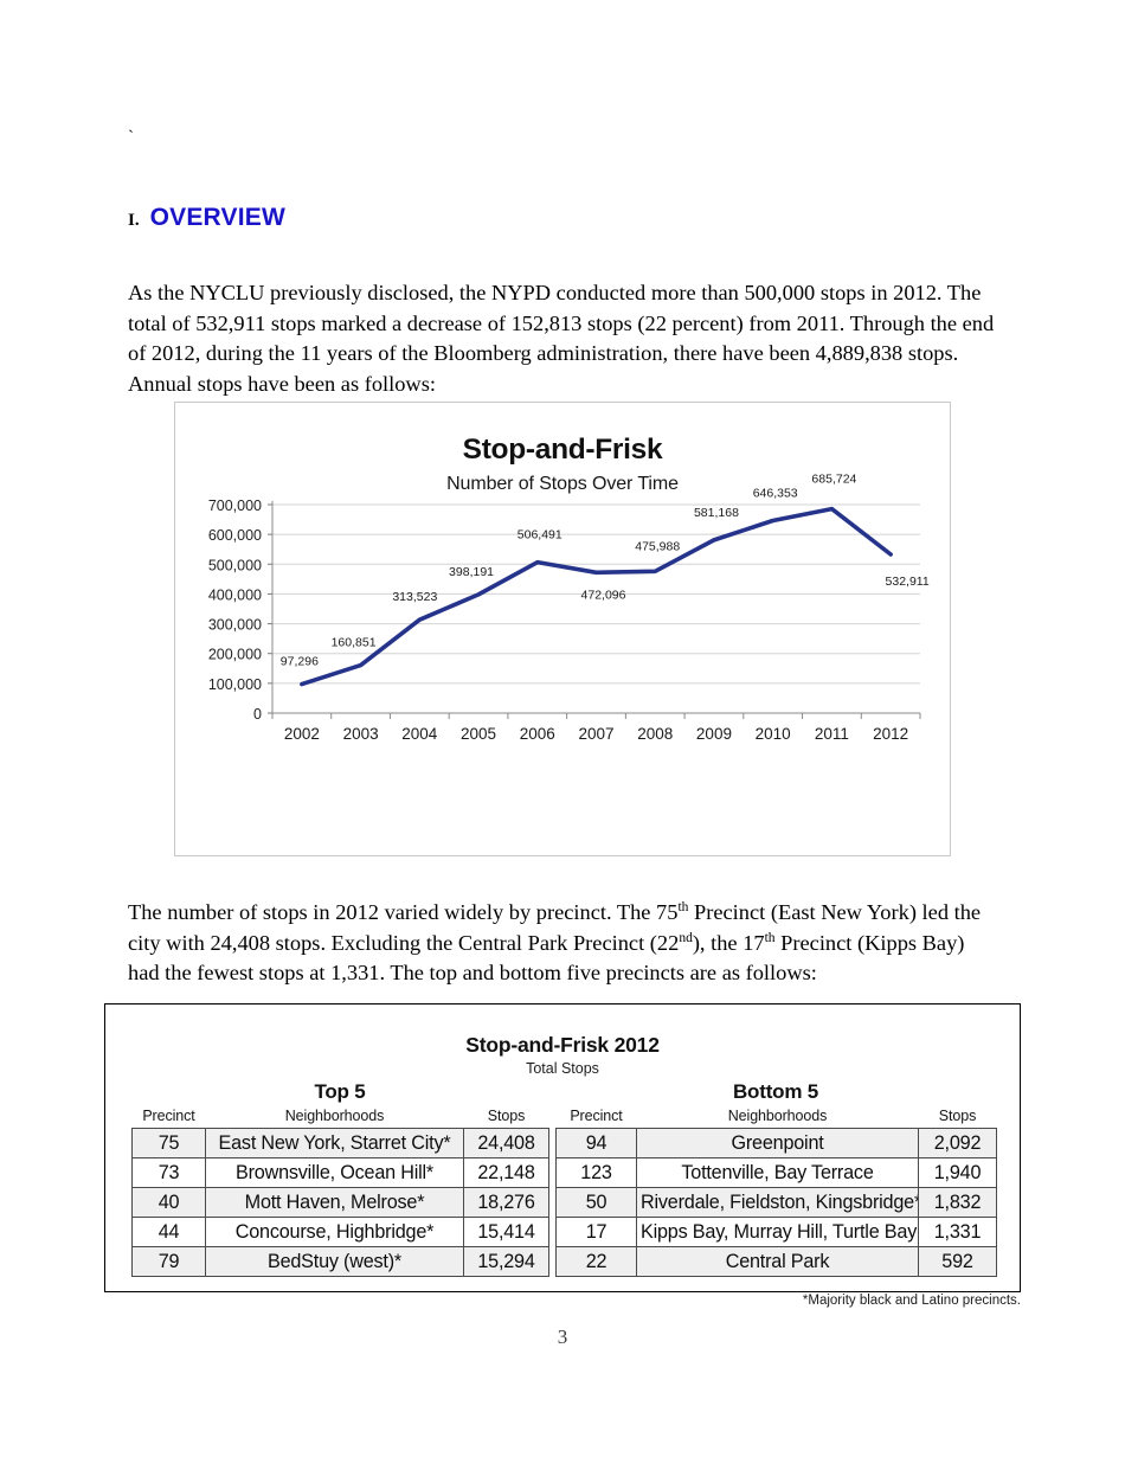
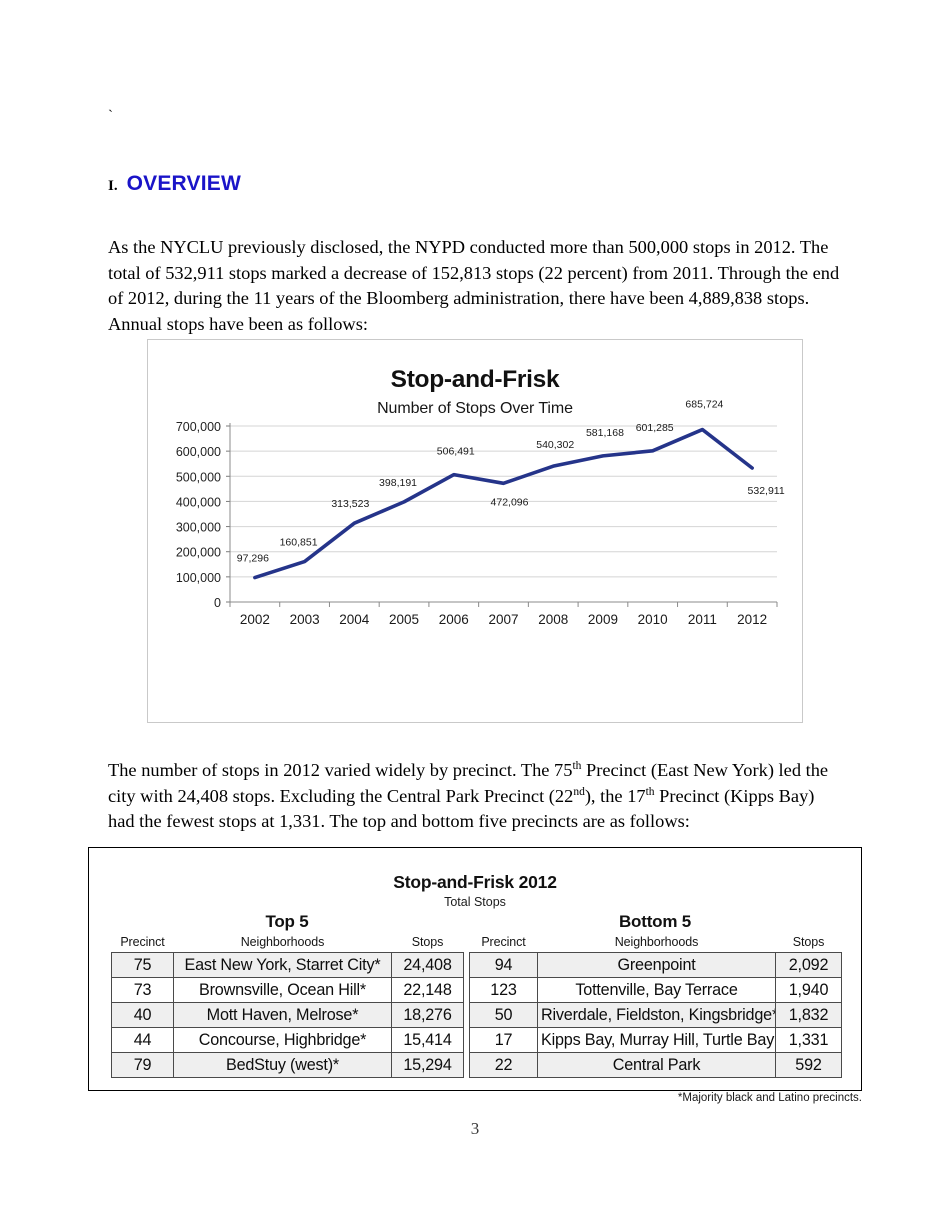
2008: 475,988 -> 540,302
2010: 646,353 -> 601,285
